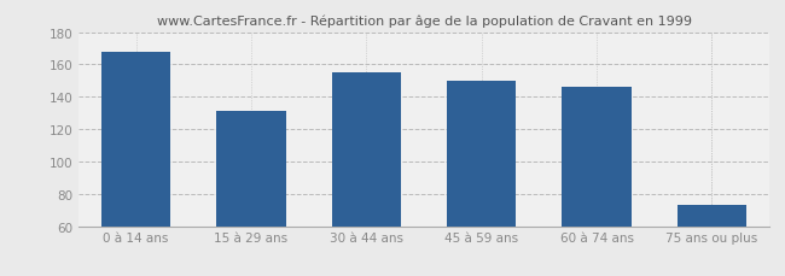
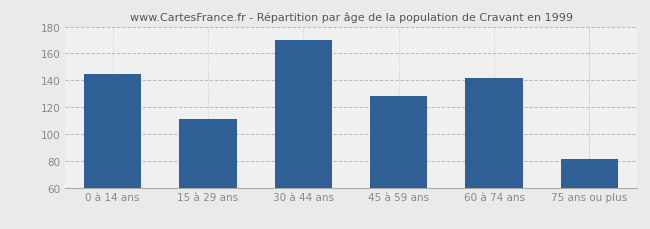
0 à 14 ans: 168 -> 145
15 à 29 ans: 131 -> 111
30 à 44 ans: 155 -> 170
45 à 59 ans: 150 -> 128
60 à 74 ans: 146 -> 142
75 ans ou plus: 73 -> 81
